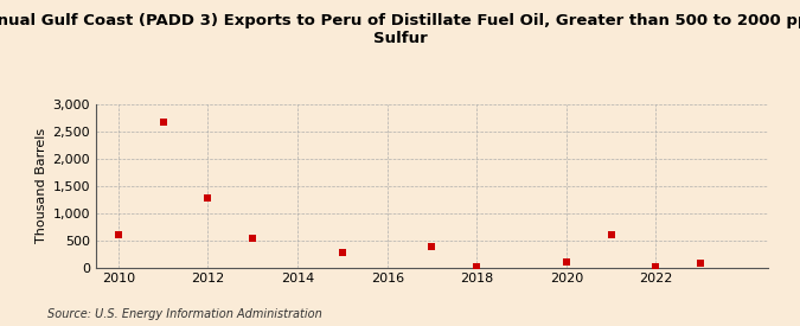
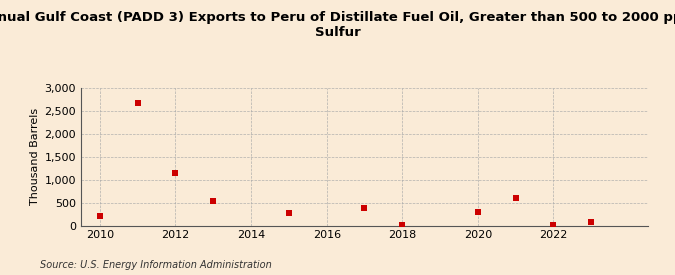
2010: 600 -> 200
2012: 1,270 -> 1,150
2020: 100 -> 300
